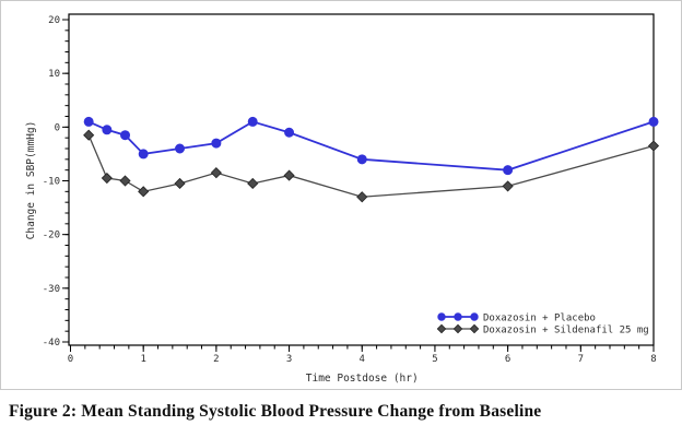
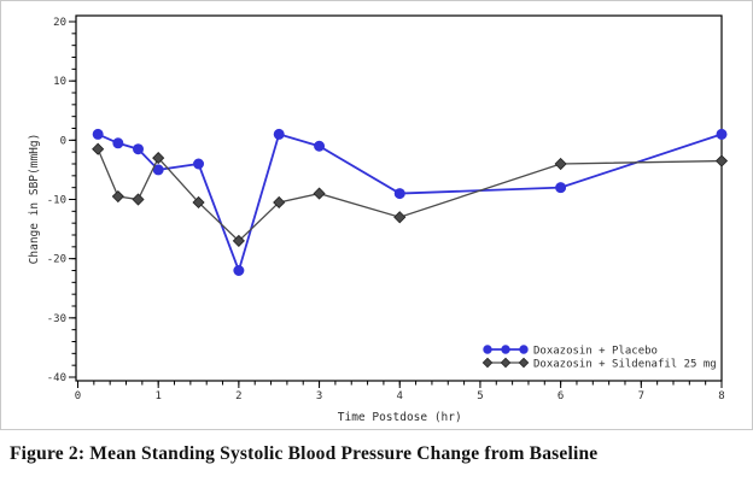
Doxazosin + Sildenafil 25 mg/1: -12 -> -3
Doxazosin + Placebo/2: -3 -> -22
Doxazosin + Sildenafil 25 mg/2: -8 -> -17
Doxazosin + Placebo/4: -6 -> -9
Doxazosin + Sildenafil 25 mg/6: -11 -> -4
